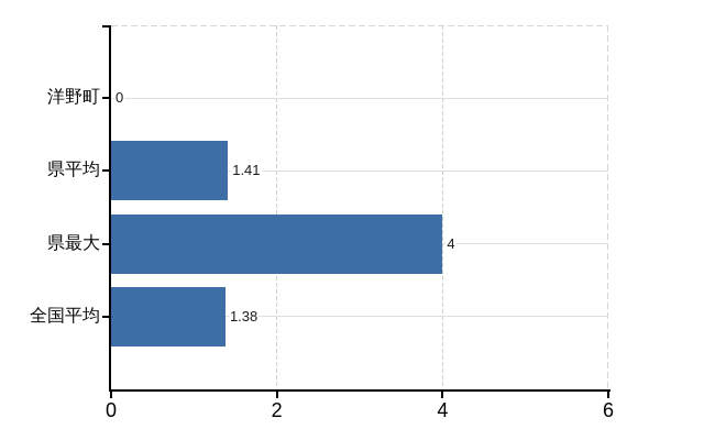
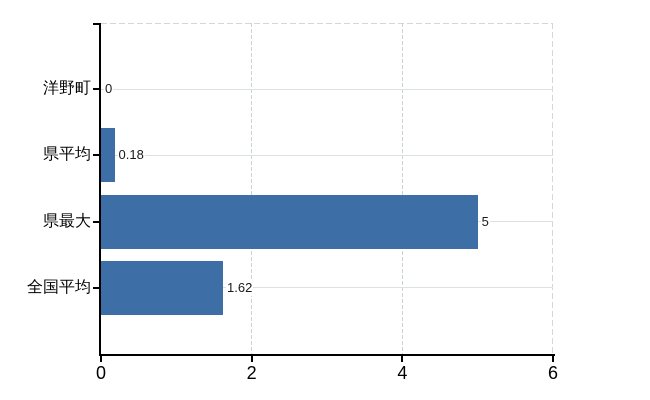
県平均: 1.41 -> 0.18
県最大: 4 -> 5
全国平均: 1.38 -> 1.62
